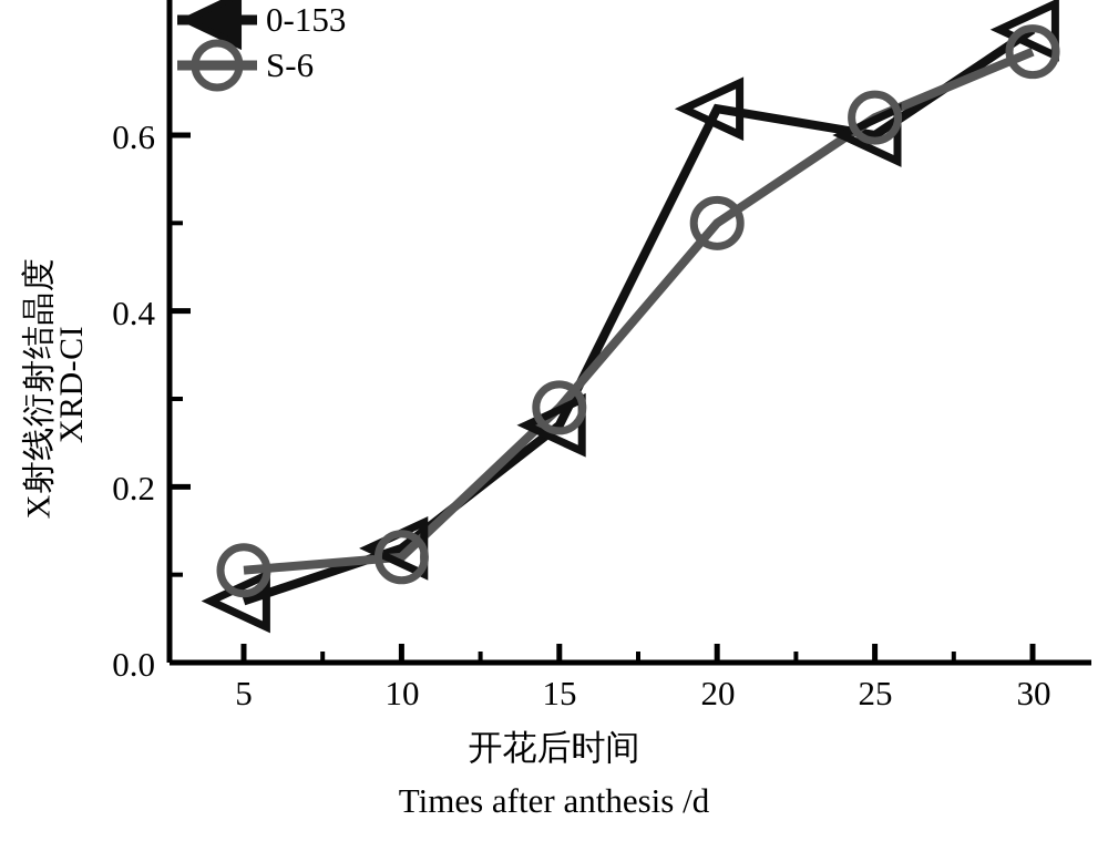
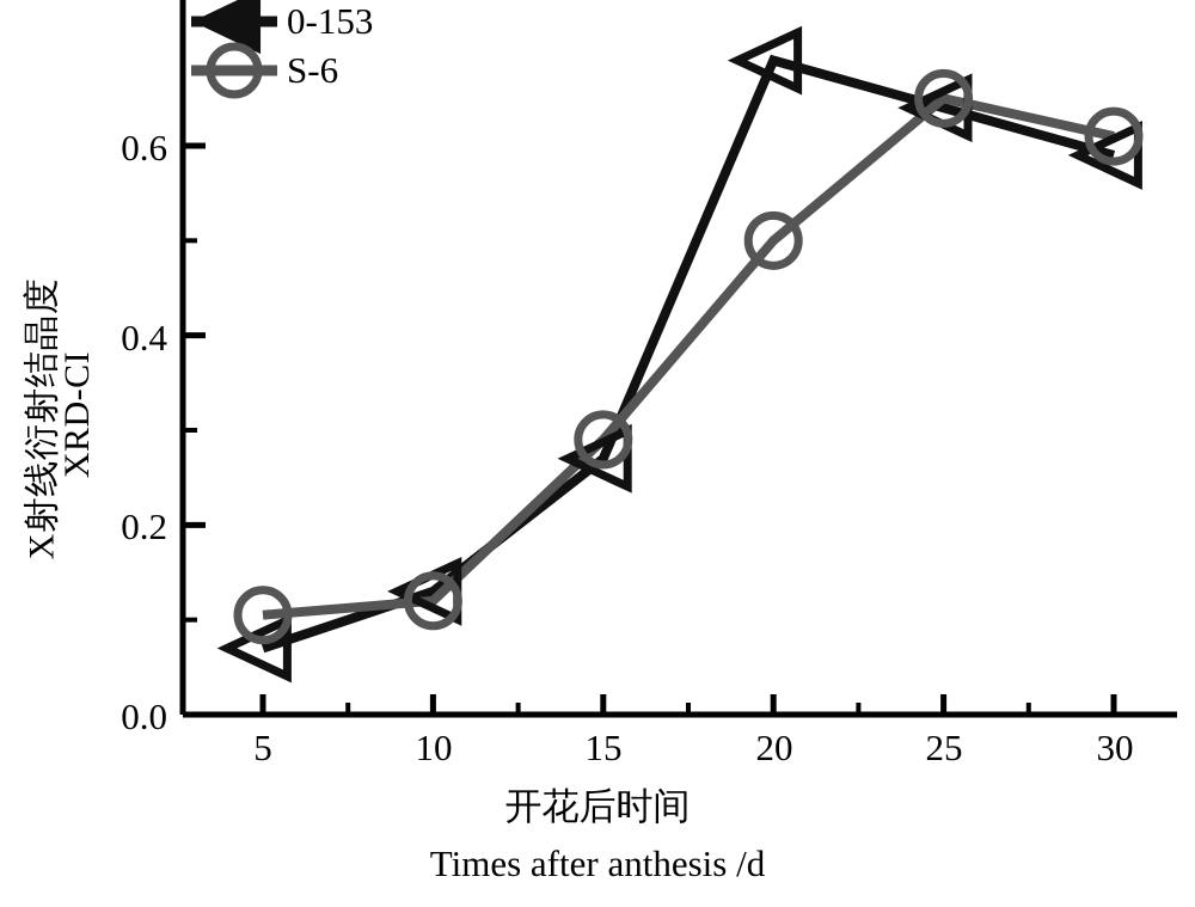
0-153/20: 0.63 -> 0.69
0-153/25: 0.60 -> 0.64
S-6/25: 0.62 -> 0.65
0-153/30: 0.72 -> 0.59
S-6/30: 0.69 -> 0.61
